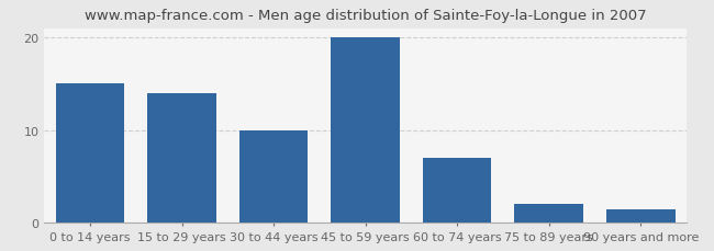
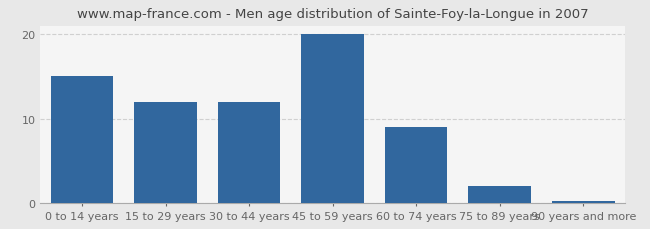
15 to 29 years: 14.0 -> 12.0
30 to 44 years: 10.0 -> 12.0
60 to 74 years: 7.0 -> 9.0
90 years and more: 1.4 -> 0.2
